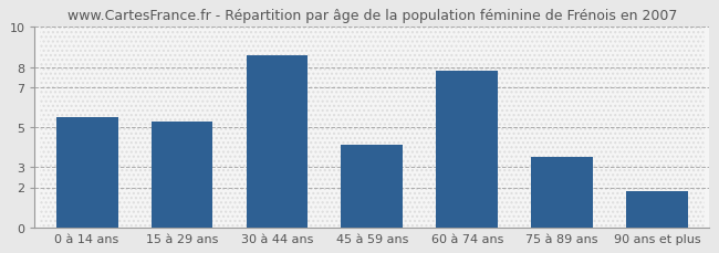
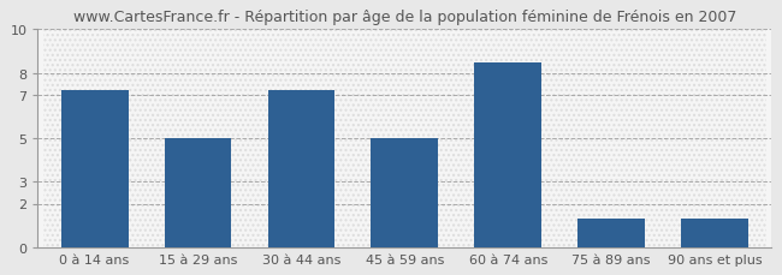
0 à 14 ans: 5.5 -> 7.2
15 à 29 ans: 5.3 -> 5.0
30 à 44 ans: 8.6 -> 7.2
45 à 59 ans: 4.1 -> 5.0
60 à 74 ans: 7.8 -> 8.5
75 à 89 ans: 3.5 -> 1.3
90 ans et plus: 1.8 -> 1.3
